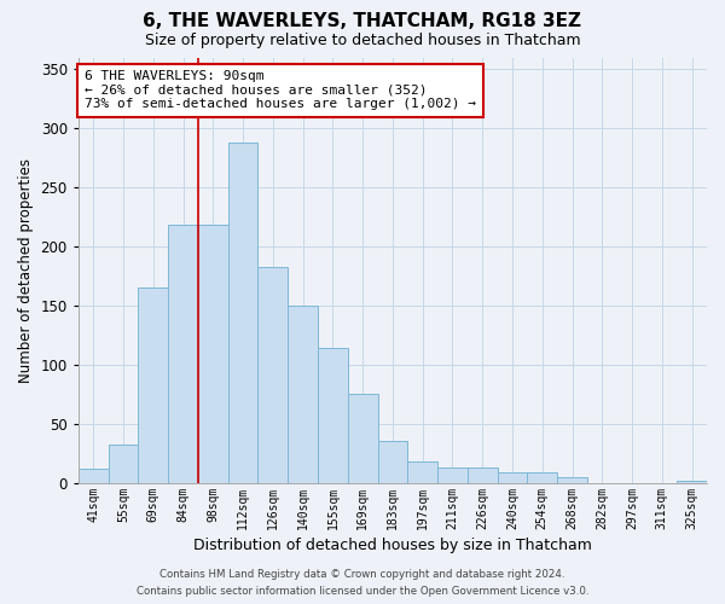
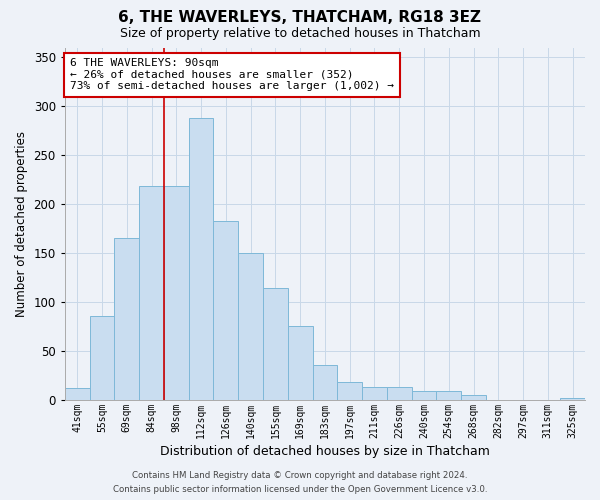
55sqm: 32 -> 85
